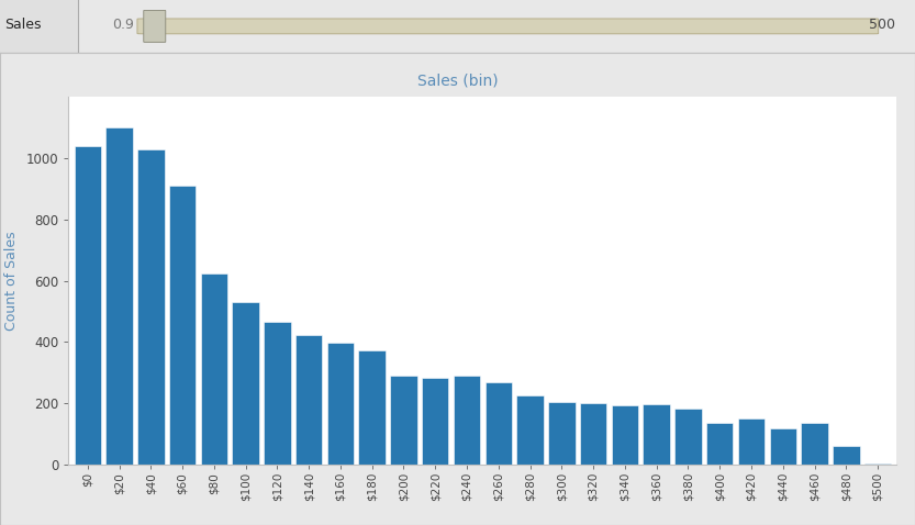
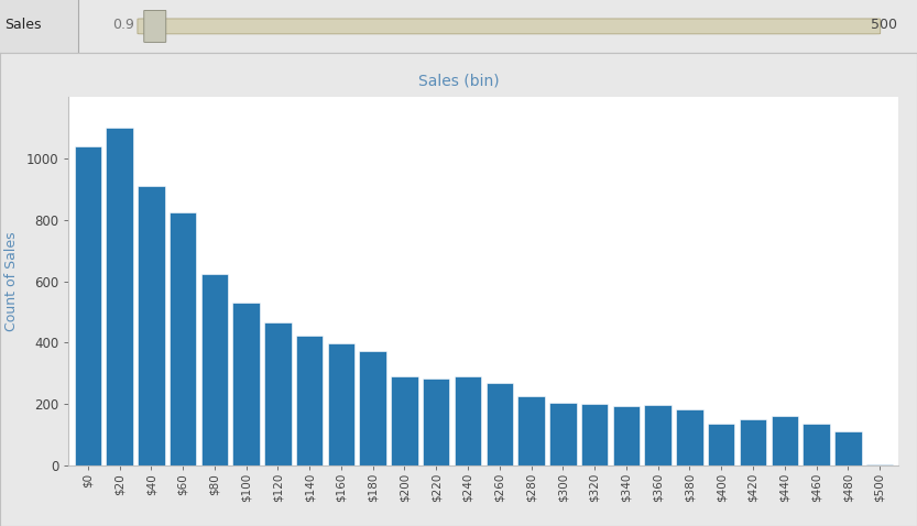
$40: 1030 -> 910
$60: 910 -> 825
$440: 120 -> 160
$480: 60 -> 110
